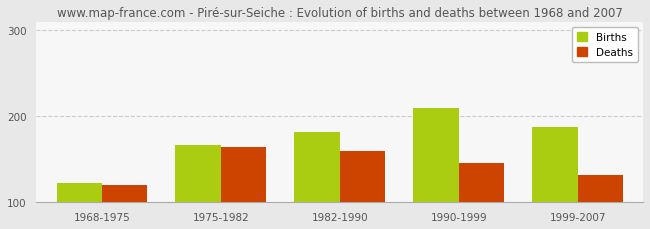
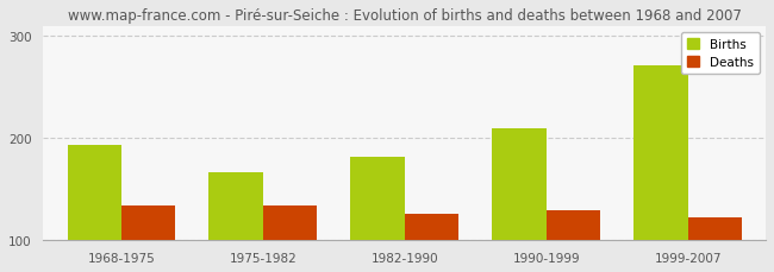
Births/1968-1975: 122 -> 193
Deaths/1968-1975: 120 -> 134
Deaths/1975-1982: 164 -> 134
Deaths/1982-1990: 160 -> 126
Deaths/1990-1999: 146 -> 130
Births/1999-2007: 188 -> 271
Deaths/1999-2007: 132 -> 122
